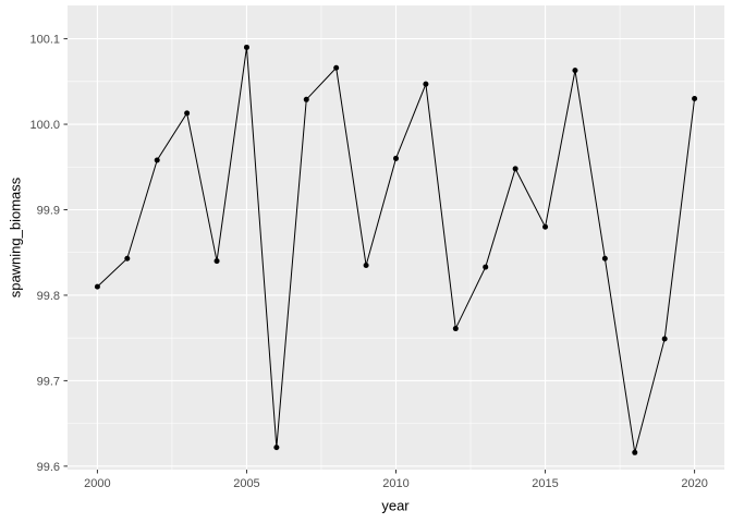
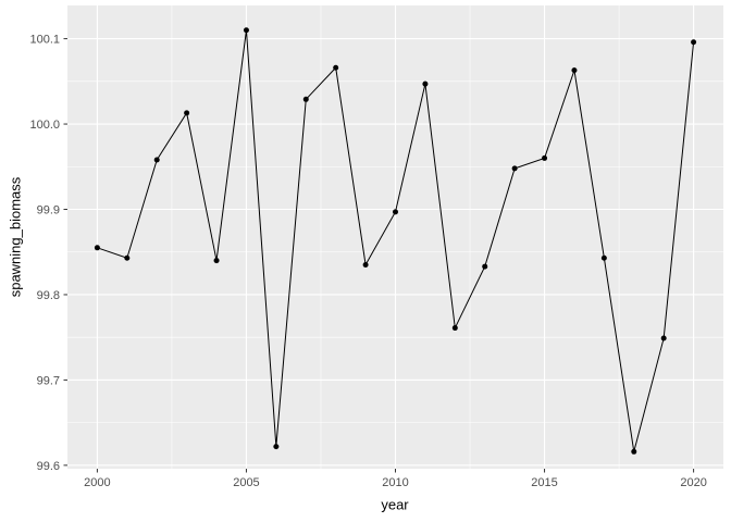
2000: 99.81 -> 99.86
2005: 100.09 -> 100.11
2010: 99.96 -> 99.90
2015: 99.88 -> 99.96
2020: 100.03 -> 100.10
